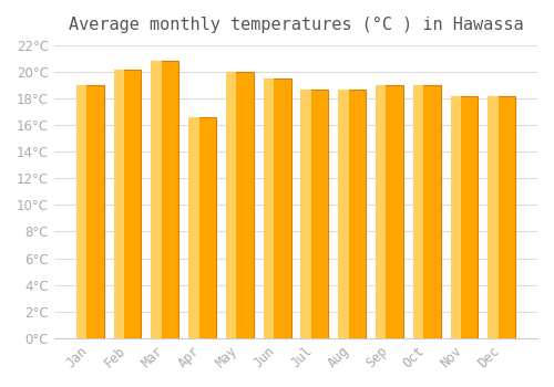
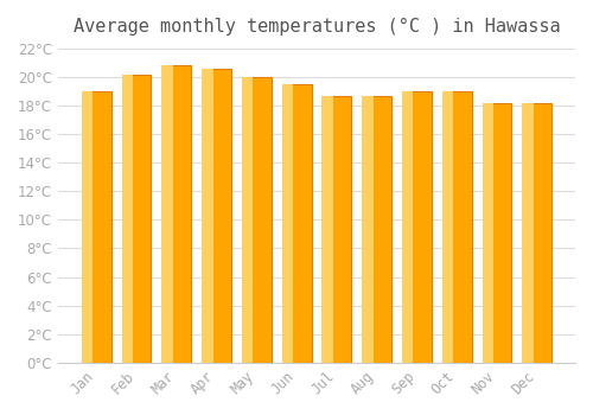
Apr: 16.6°C -> 20.6°C
